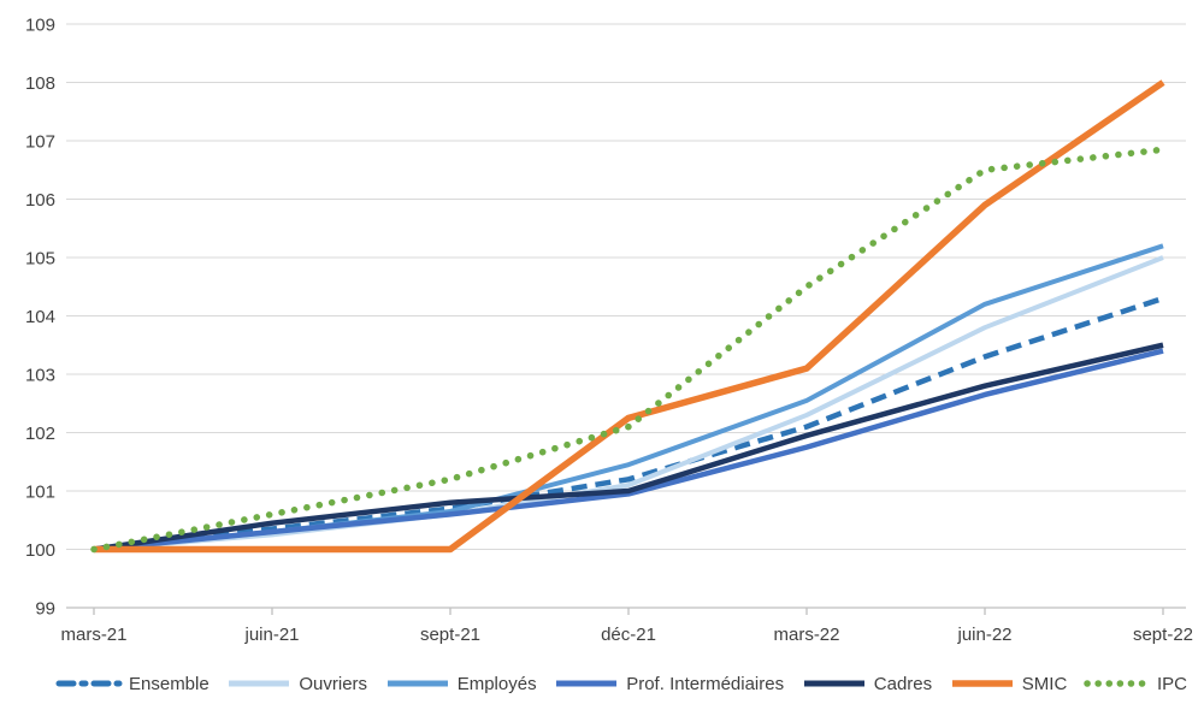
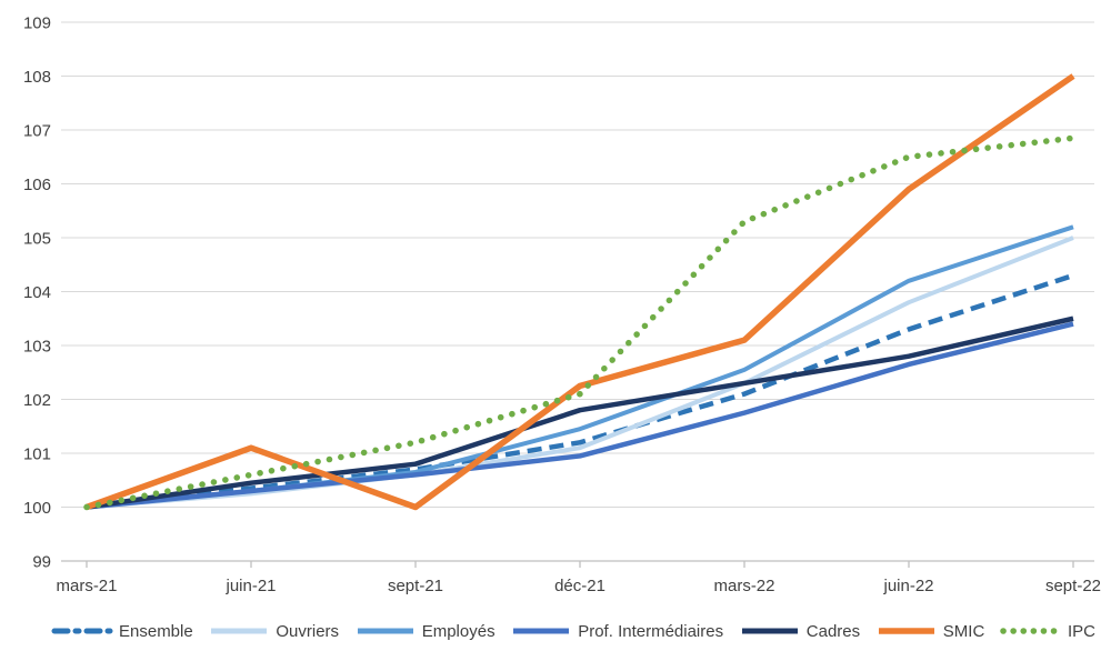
SMIC/juin-21: 100.0 -> 101.1
Cadres/déc-21: 101.0 -> 101.8
Cadres/mars-22: 102.0 -> 102.3
IPC/mars-22: 104.5 -> 105.3
